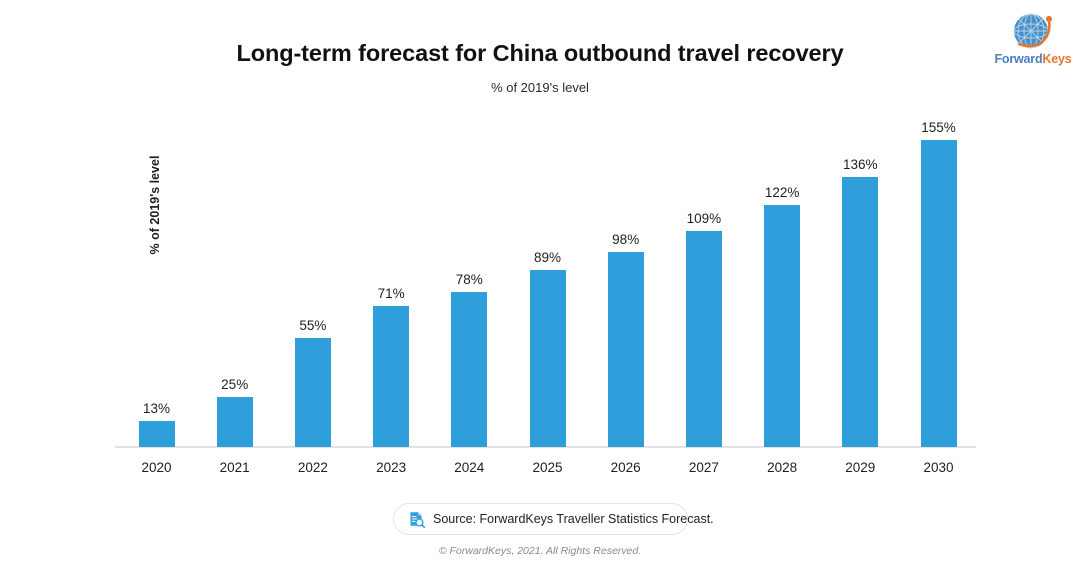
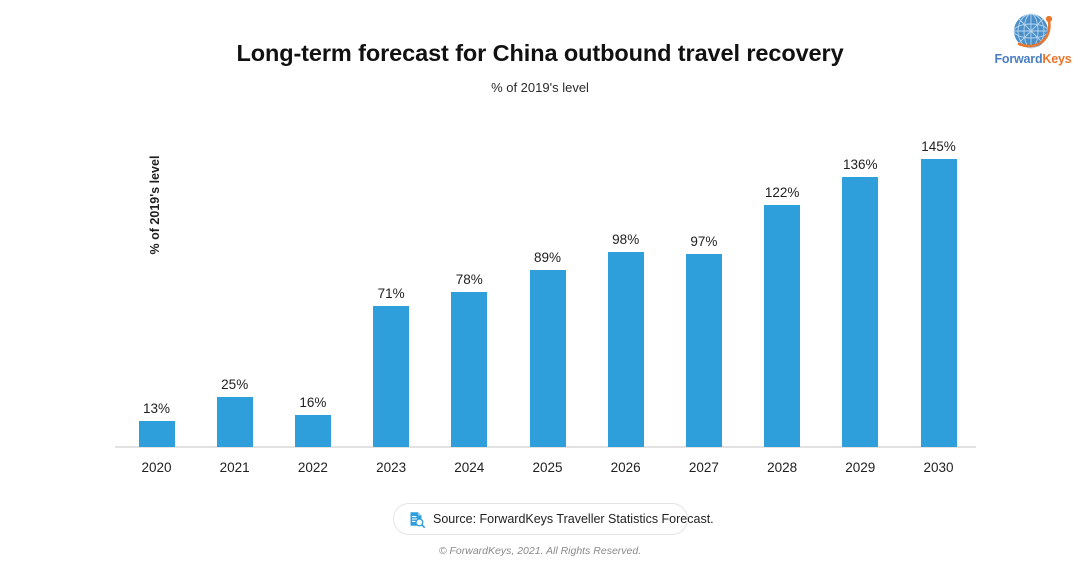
2022: 55% -> 16%
2027: 109% -> 97%
2030: 155% -> 145%
